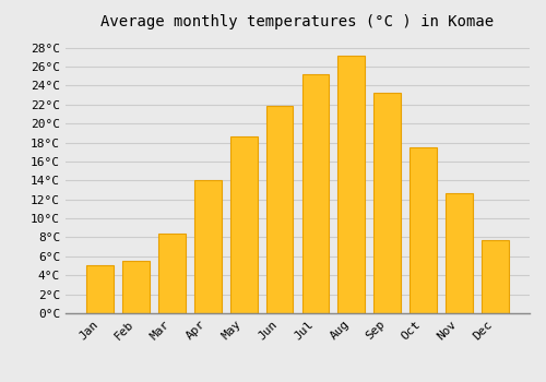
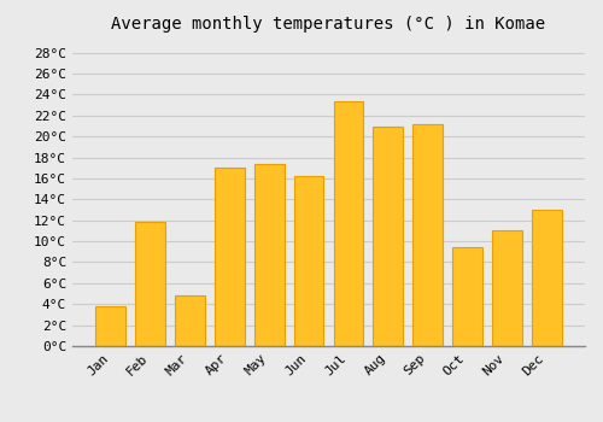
Jan: 5.1°C -> 3.8°C
Feb: 5.5°C -> 11.8°C
Mar: 8.4°C -> 4.8°C
Apr: 14.0°C -> 17.0°C
May: 18.7°C -> 17.4°C
Jun: 21.9°C -> 16.2°C
Jul: 25.2°C -> 23.4°C
Aug: 27.2°C -> 21.0°C
Sep: 23.2°C -> 21.2°C
Oct: 17.5°C -> 9.4°C
Nov: 12.7°C -> 11.0°C
Dec: 7.7°C -> 13.0°C
